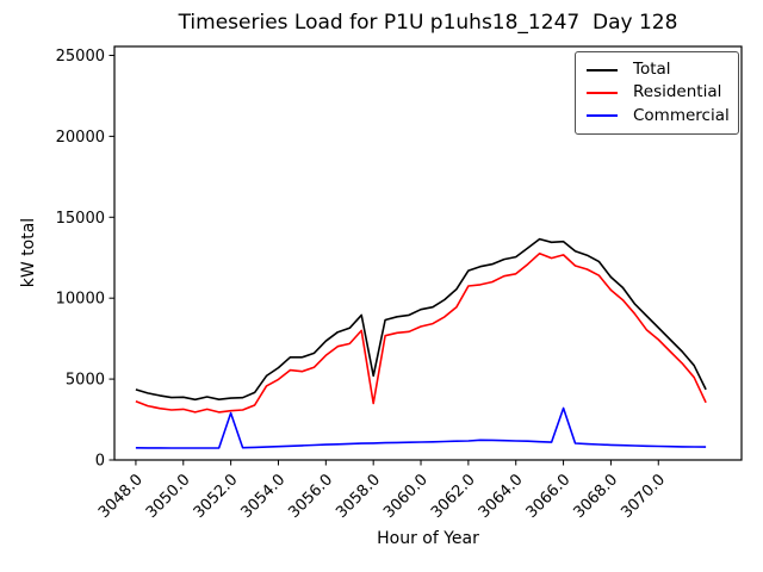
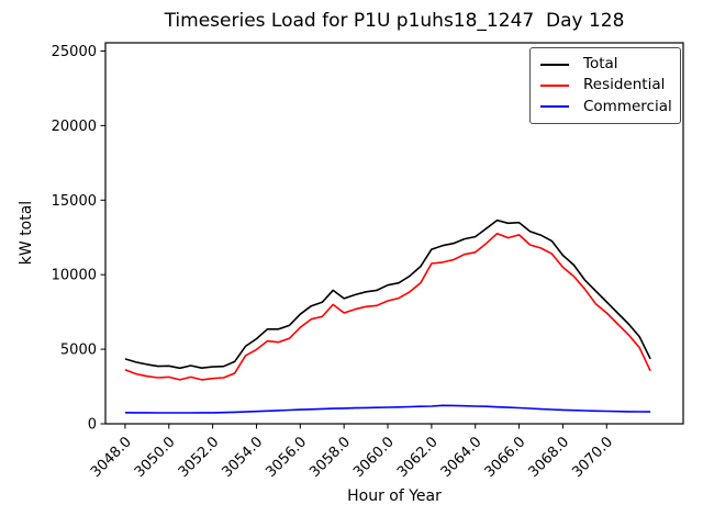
Commercial/3052.0: 2900 -> 700
Total/3058.0: 5200 -> 8400
Residential/3058.0: 3500 -> 7400
Commercial/3066.0: 3200 -> 1100
